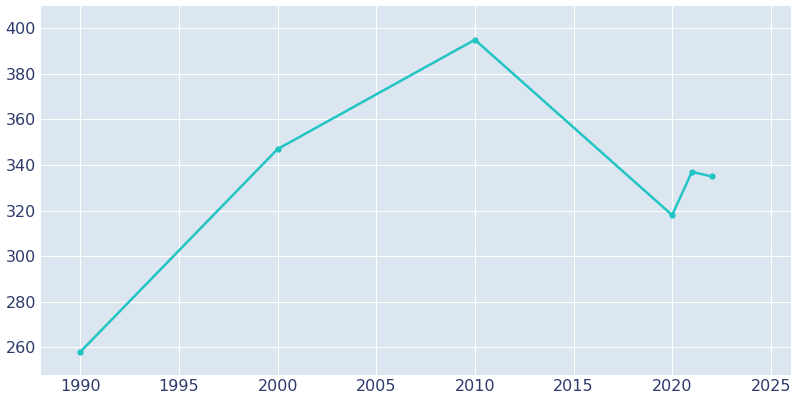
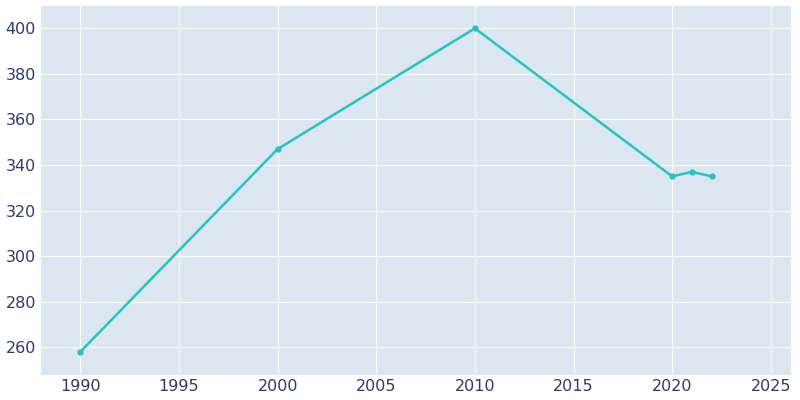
2010: 395 -> 400
2020: 318 -> 335
